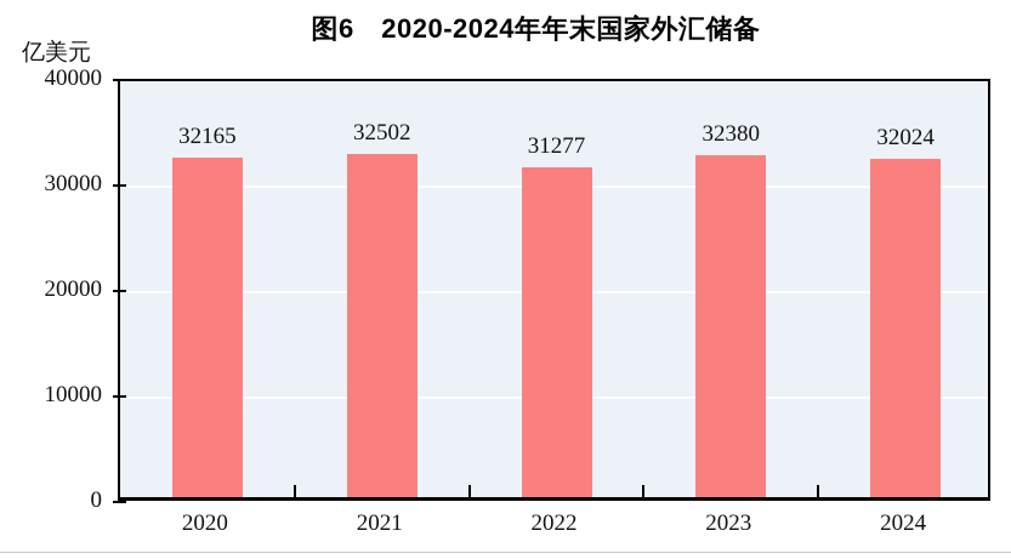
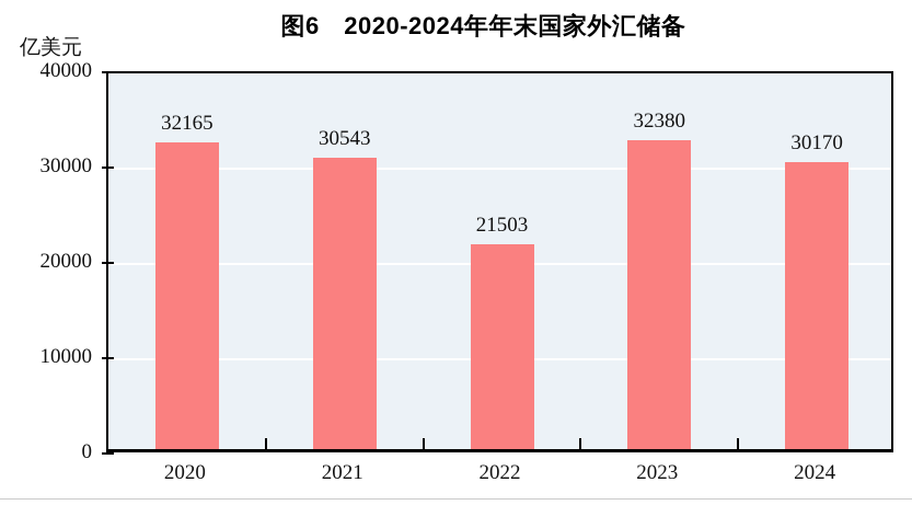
2021: 32502 -> 30543
2022: 31277 -> 21503
2024: 32024 -> 30170
